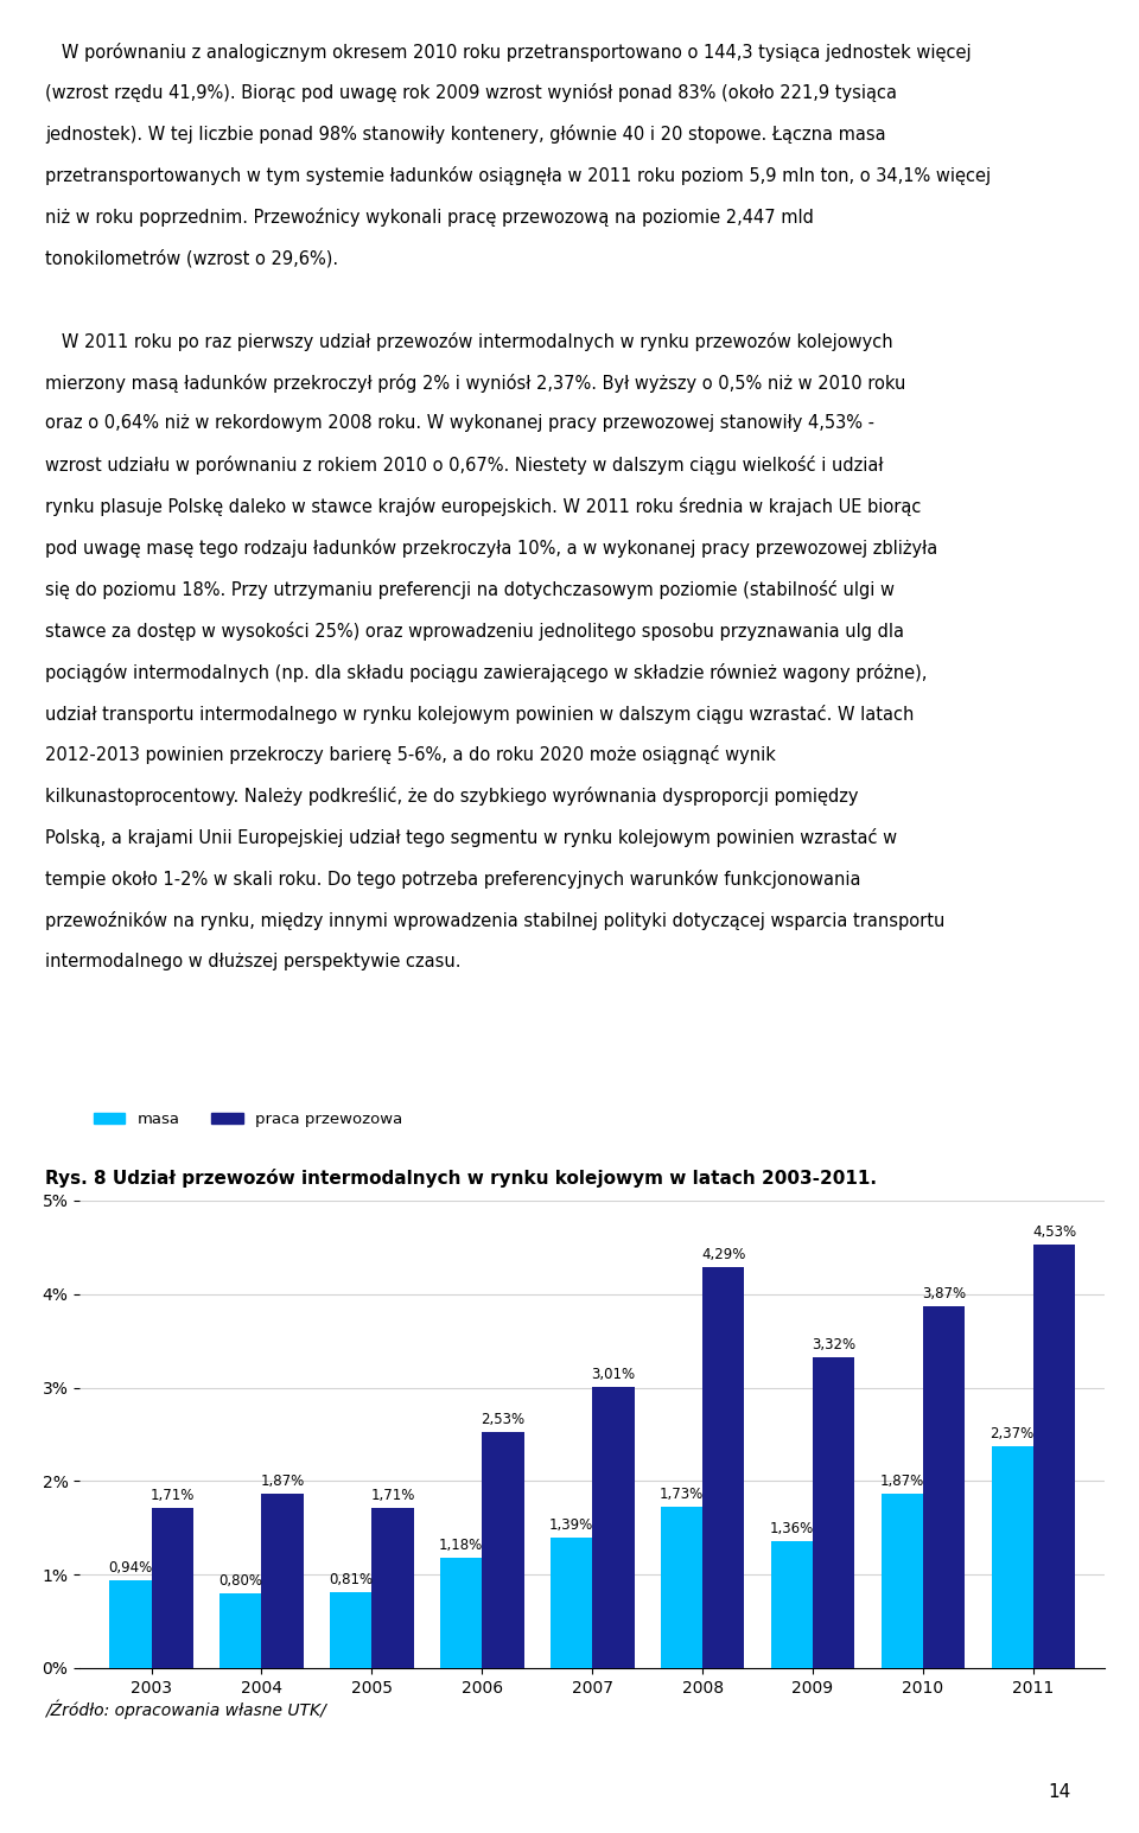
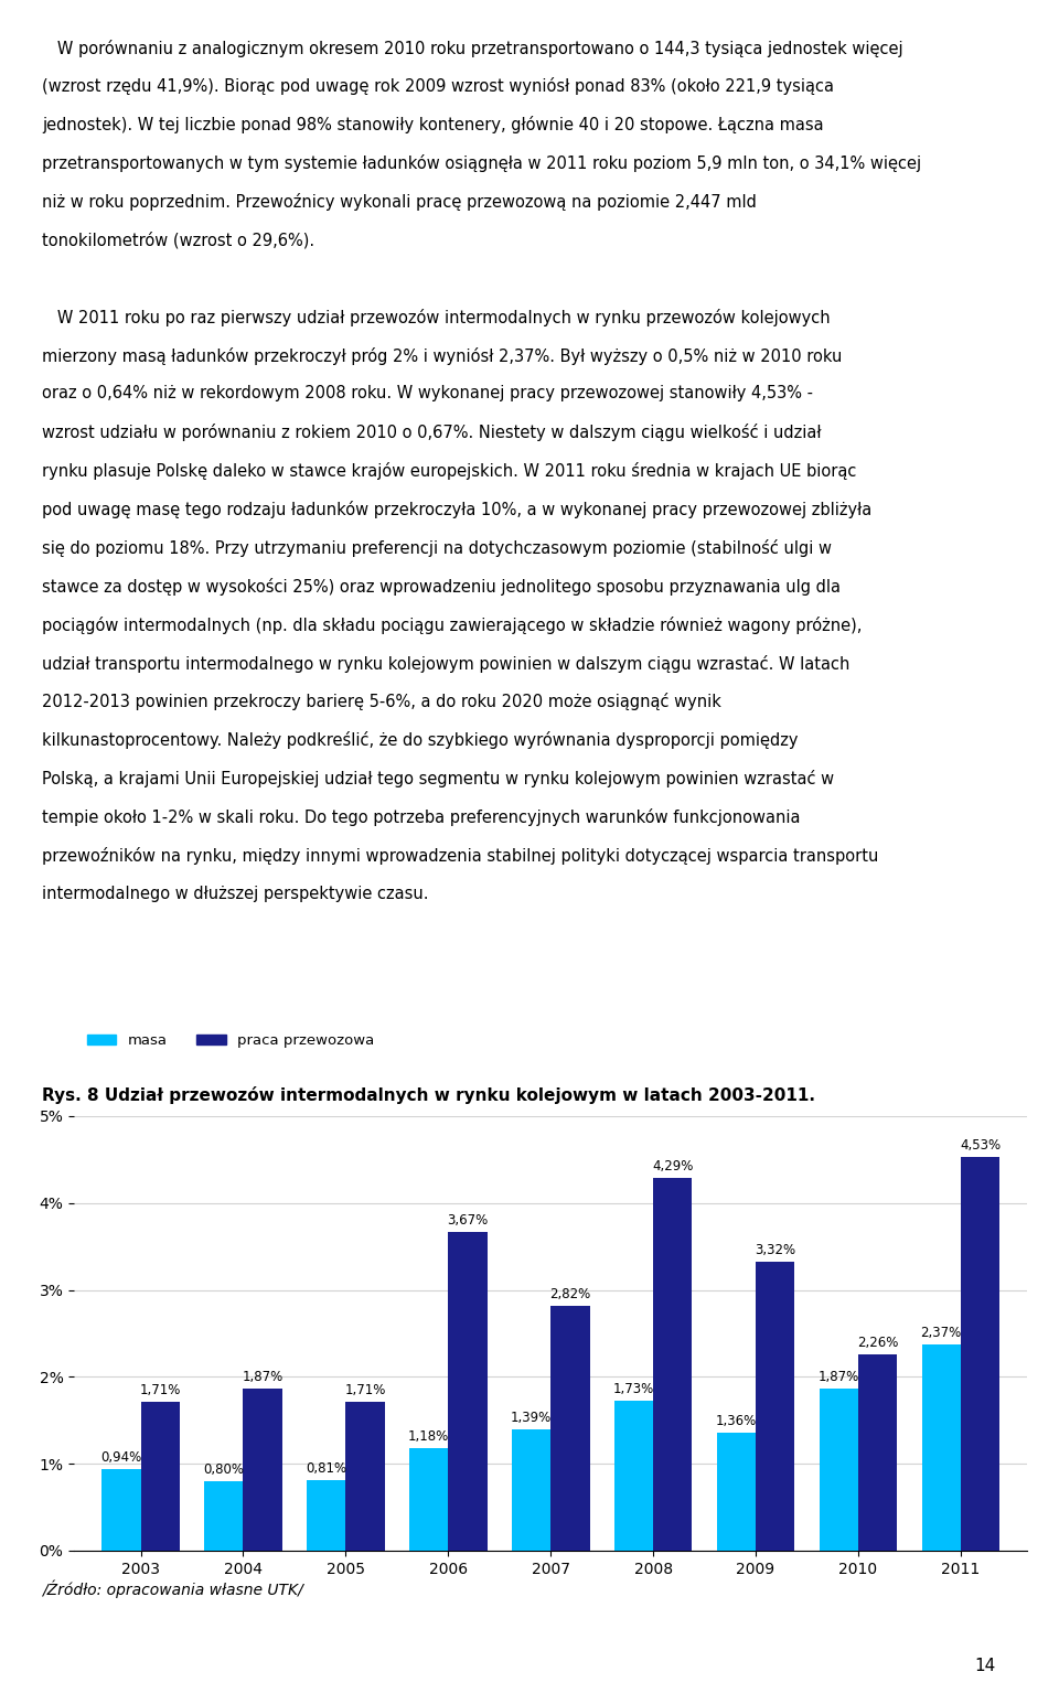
praca przewozowa/2006: 2,53% -> 3,67%
praca przewozowa/2007: 3,01% -> 2,82%
praca przewozowa/2010: 3,87% -> 2,26%
